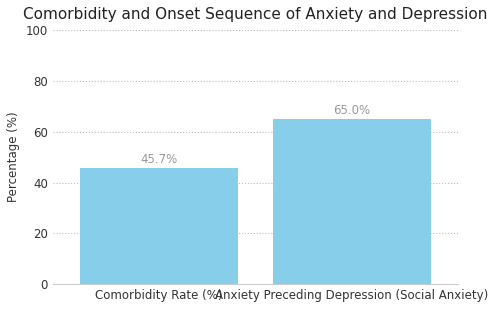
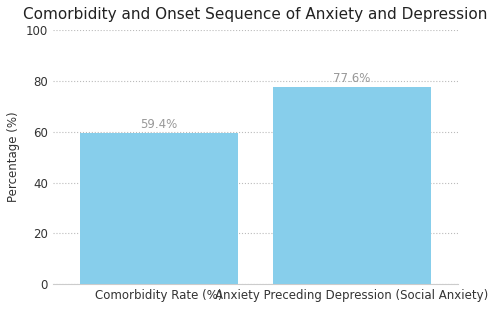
Comorbidity Rate (%): 45.7% -> 59.4%
Anxiety Preceding Depression (Social Anxiety): 65.0% -> 77.6%
